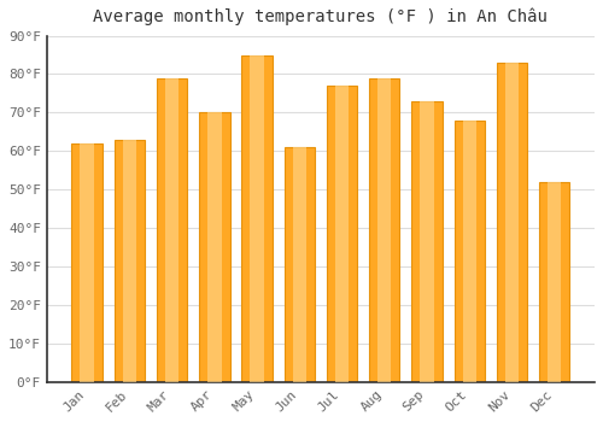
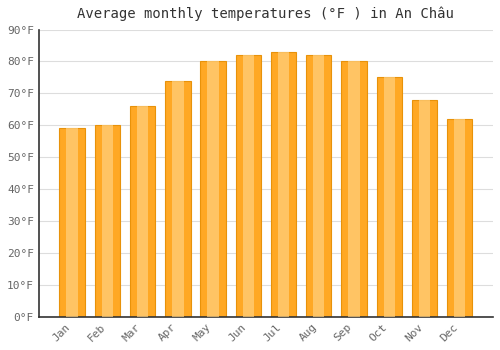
Jan: 62°F -> 59°F
Feb: 63°F -> 60°F
Mar: 79°F -> 66°F
Apr: 70°F -> 74°F
May: 85°F -> 80°F
Jun: 61°F -> 82°F
Jul: 77°F -> 83°F
Aug: 79°F -> 82°F
Sep: 73°F -> 80°F
Oct: 68°F -> 75°F
Nov: 83°F -> 68°F
Dec: 52°F -> 62°F
